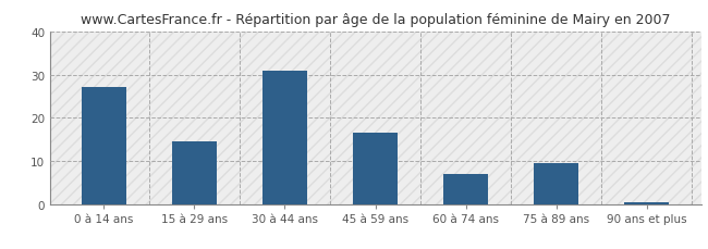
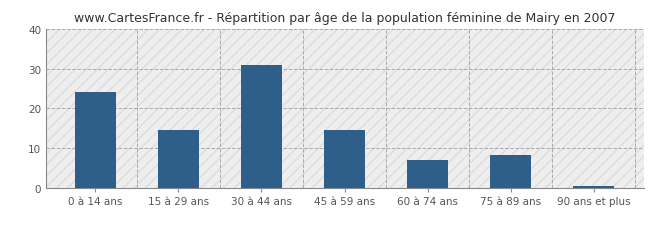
0 à 14 ans: 27.0 -> 24.0
45 à 59 ans: 16.5 -> 14.5
75 à 89 ans: 9.5 -> 8.2
